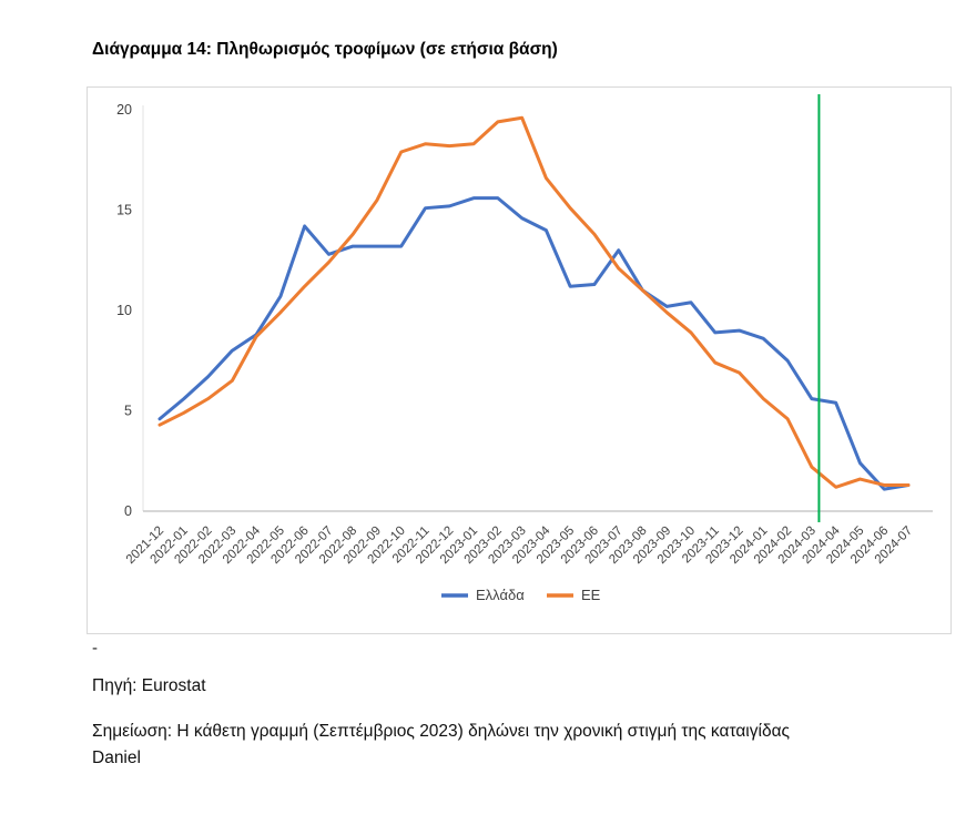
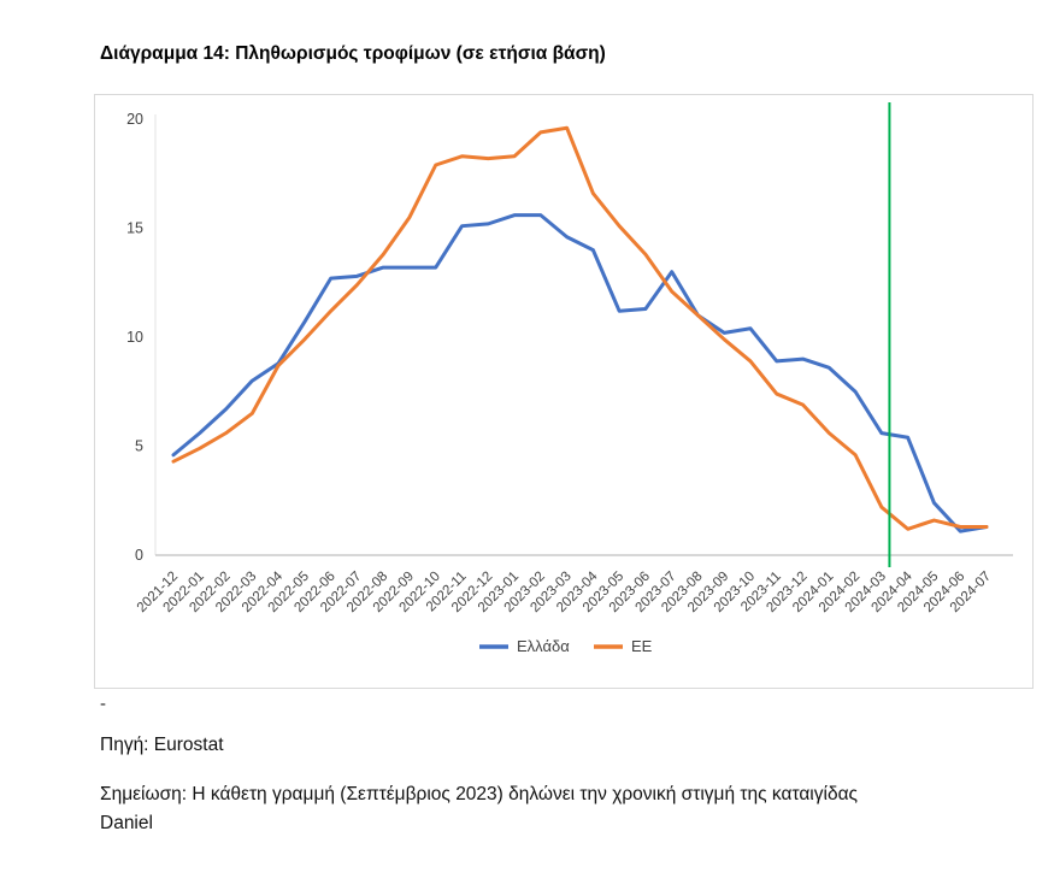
Ελλάδα/2022-06: 14.2 -> 12.7
